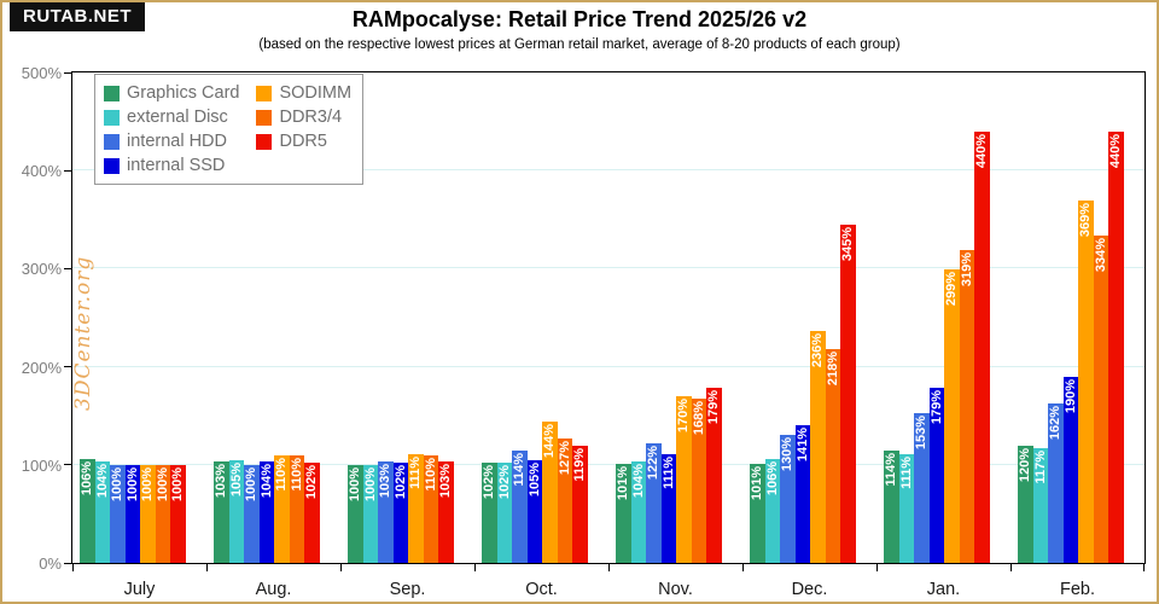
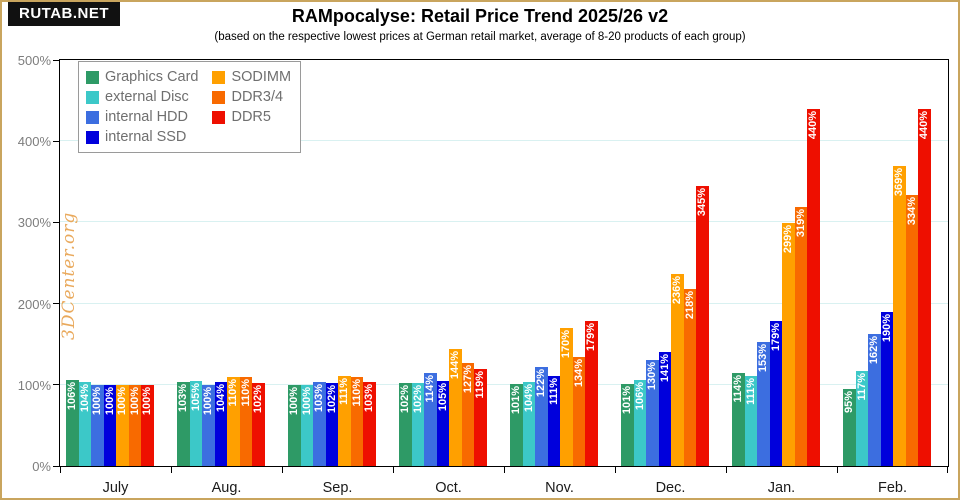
DDR3/4/Nov.: 168% -> 134%
Graphics Card/Feb.: 120% -> 95%
